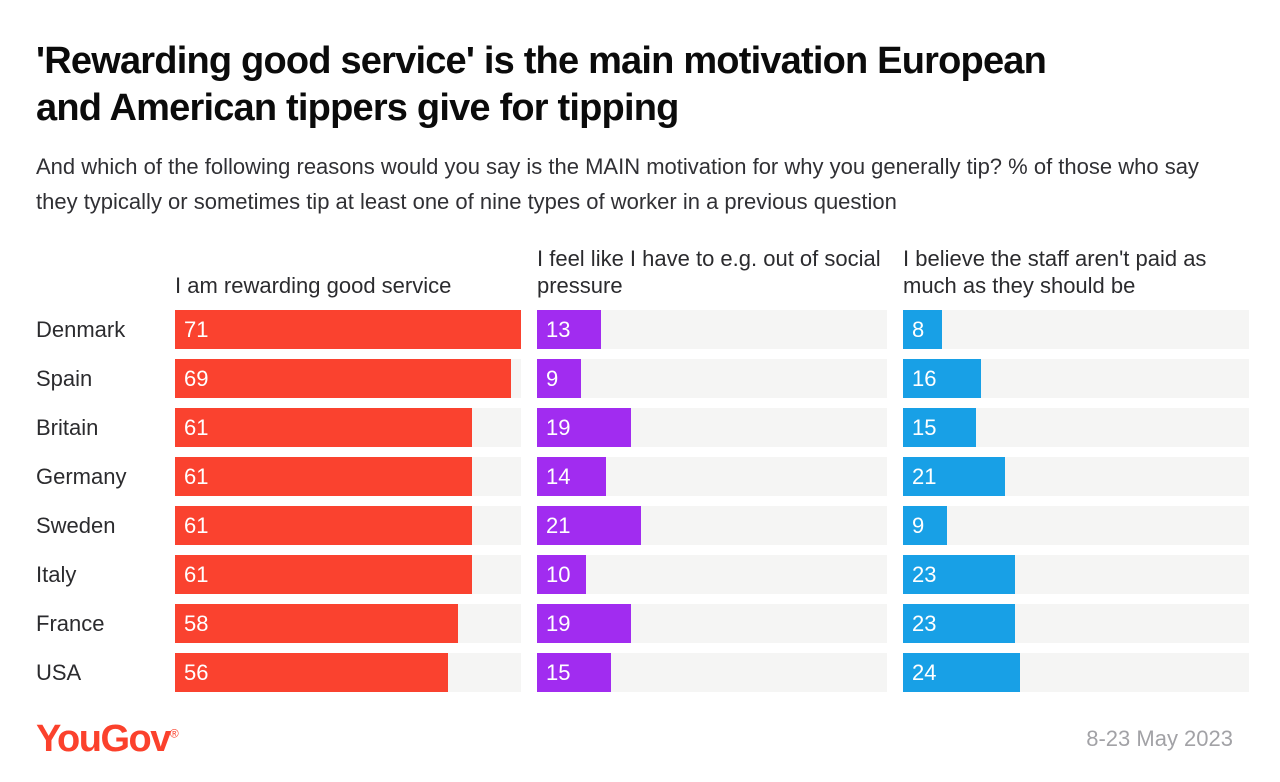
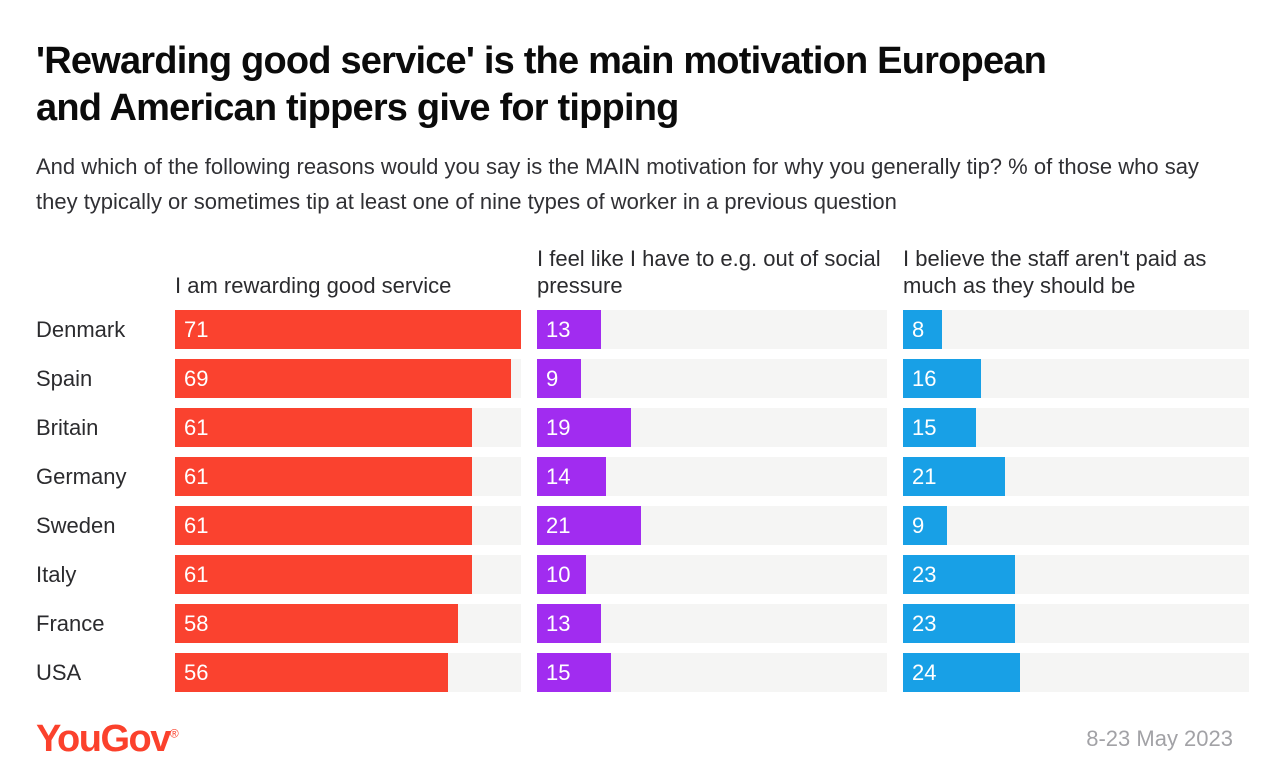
I feel like I have to e.g. out of social pressure/France: 19 -> 13
